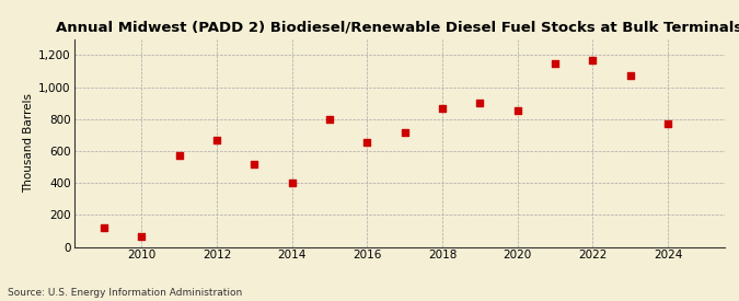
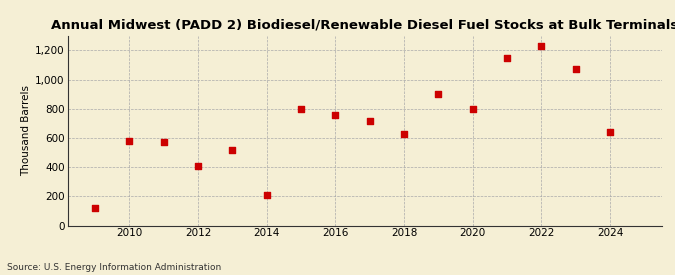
2010: 60 -> 580
2012: 660 -> 410
2014: 400 -> 210
2016: 660 -> 760
2018: 870 -> 630
2020: 850 -> 800
2022: 1,160 -> 1,230
2024: 770 -> 640
